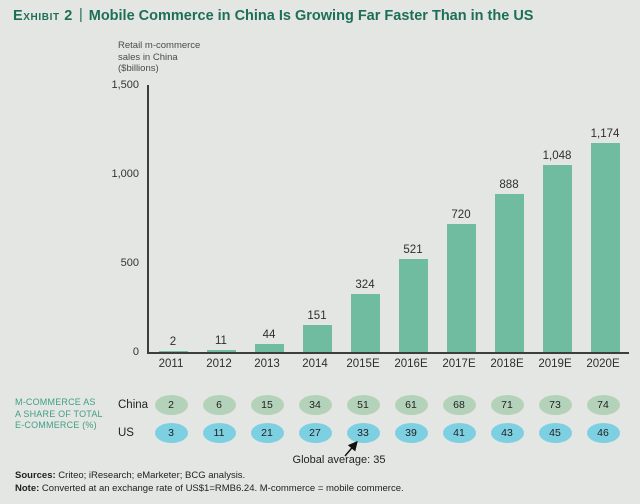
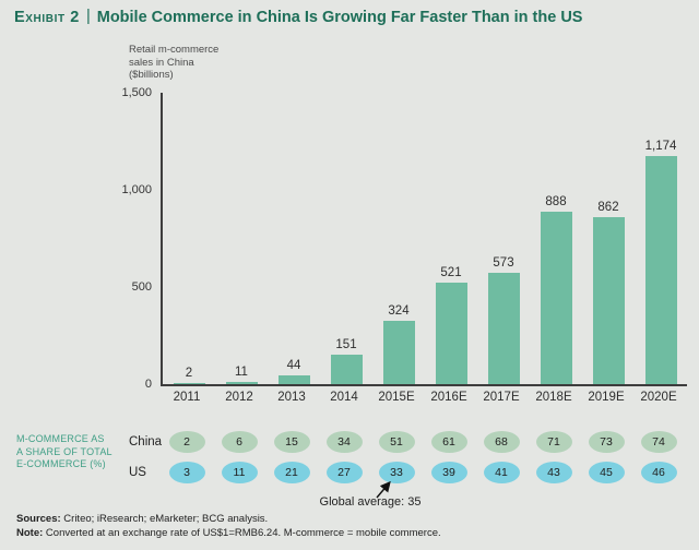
2017E: 720 -> 573
2019E: 1,048 -> 862
